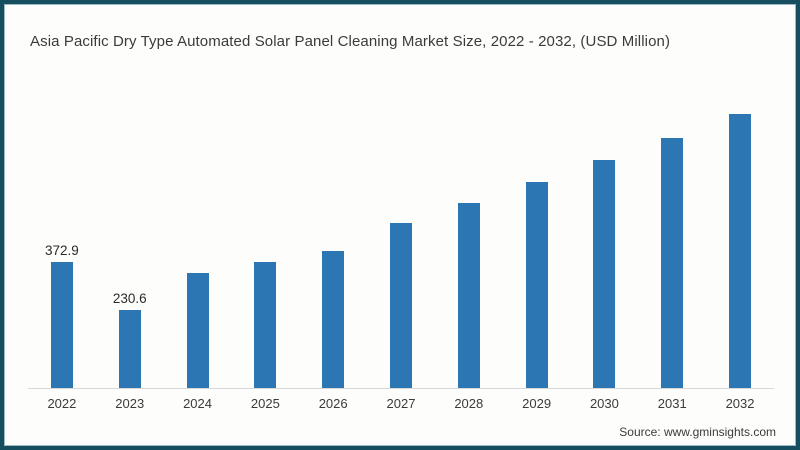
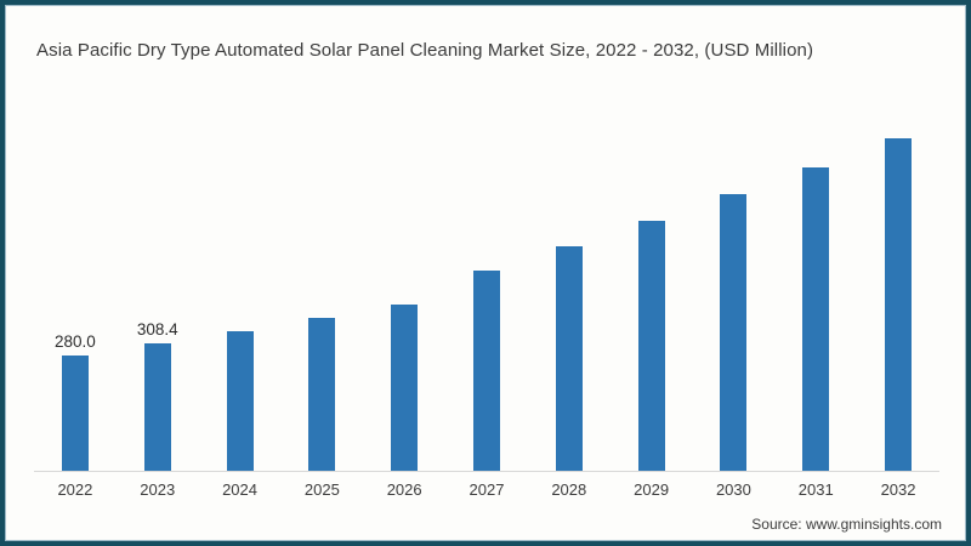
2022: 372.9 -> 280.0
2023: 230.6 -> 308.4
